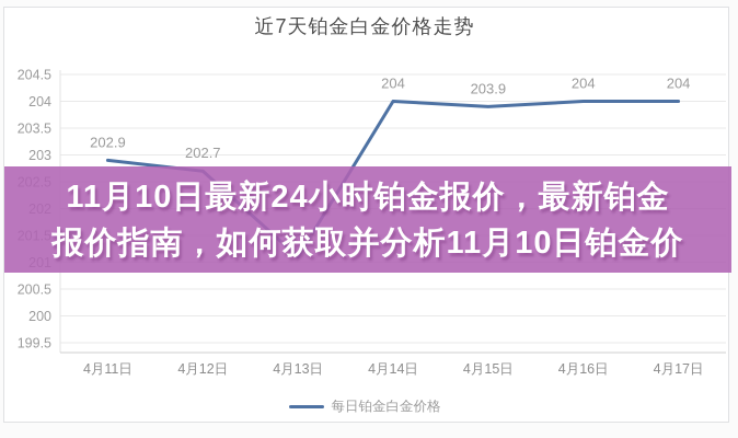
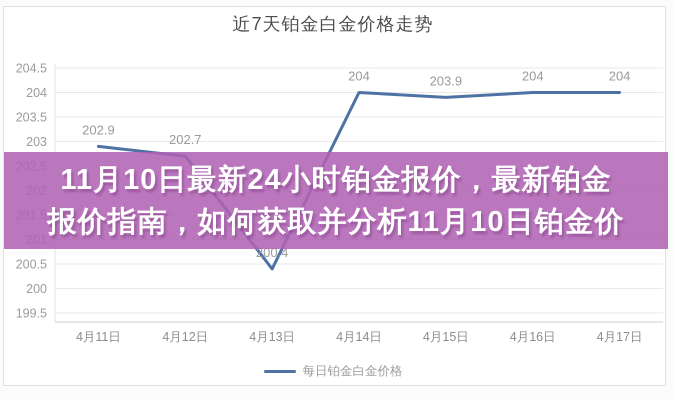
4月13日: 201.1 -> 200.4
